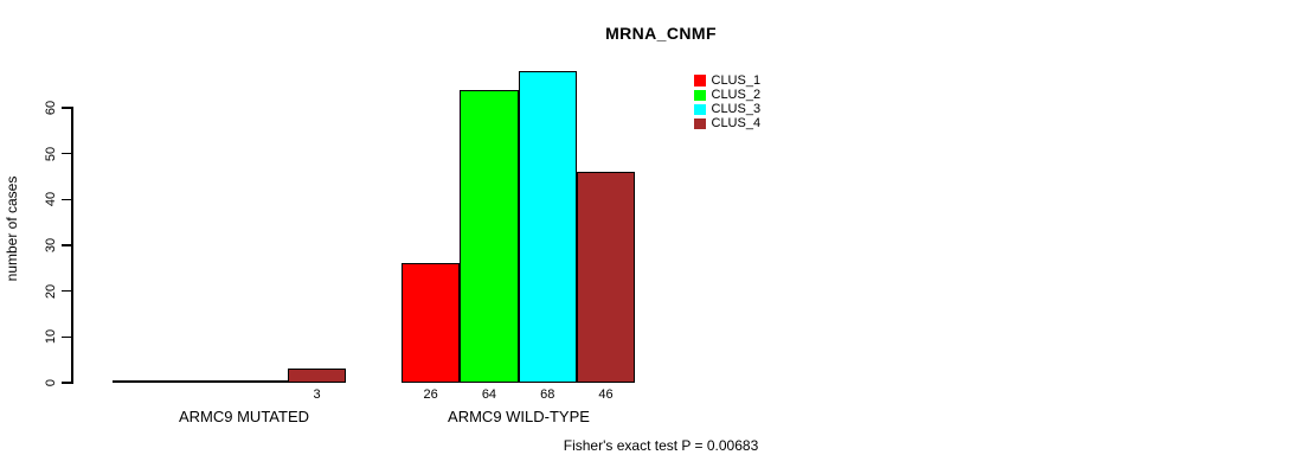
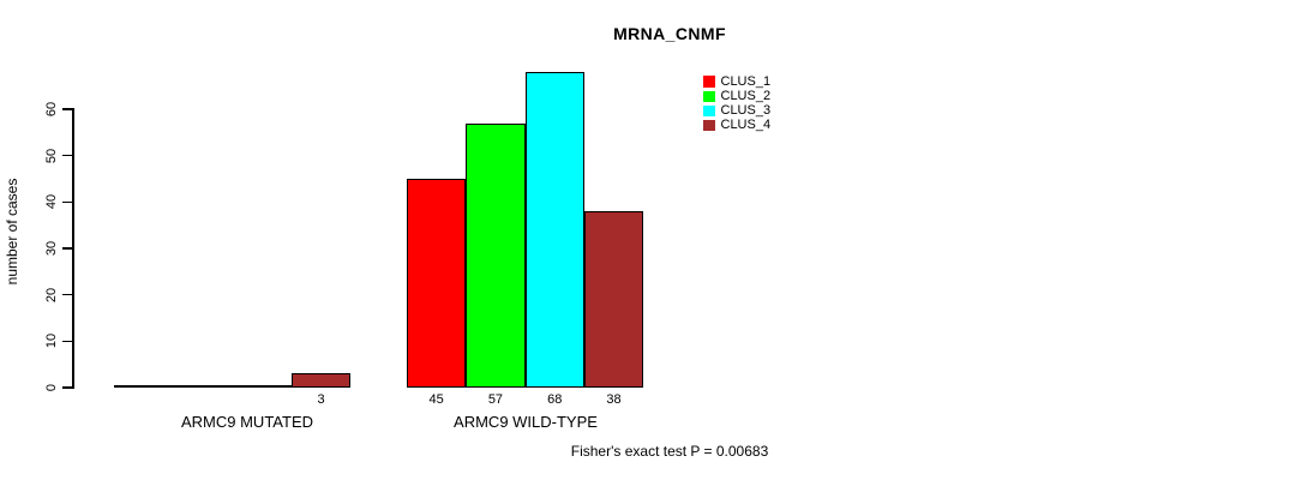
CLUS_1/ARMC9 WILD-TYPE: 26 -> 45
CLUS_2/ARMC9 WILD-TYPE: 64 -> 57
CLUS_4/ARMC9 WILD-TYPE: 46 -> 38
